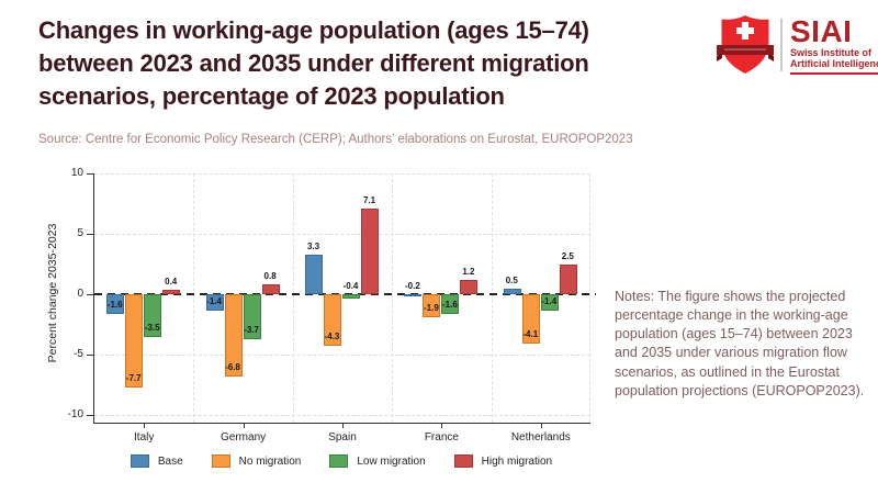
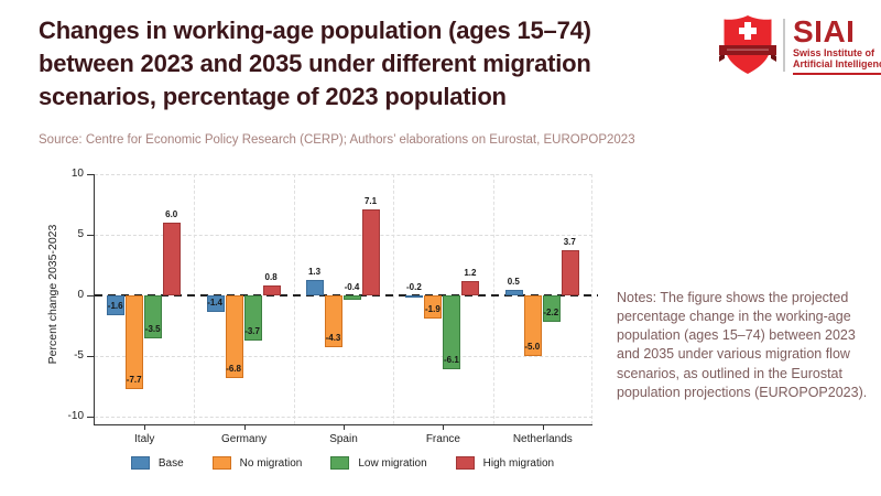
High migration/Italy: 0.4 -> 6.0
Base/Spain: 3.3 -> 1.3
Low migration/France: -1.6 -> -6.1
No migration/Netherlands: -4.1 -> -5.0
Low migration/Netherlands: -1.4 -> -2.2
High migration/Netherlands: 2.5 -> 3.7
